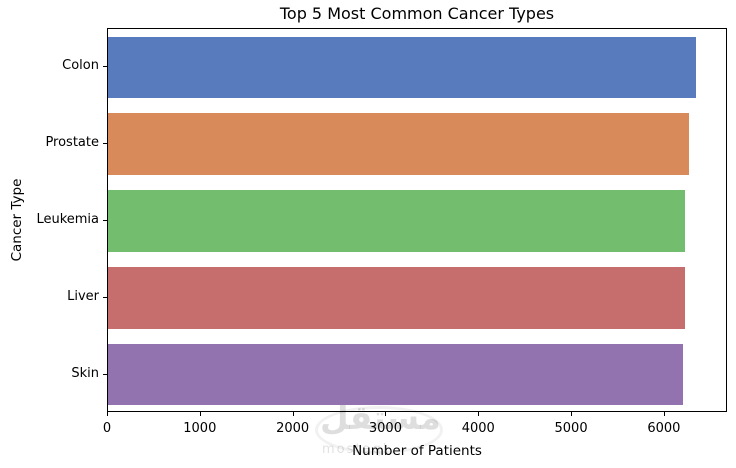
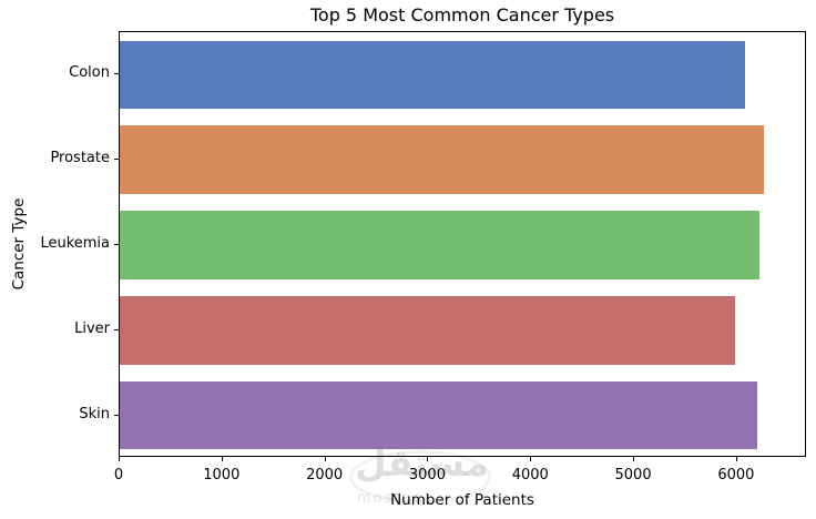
Colon: 6400 -> 6100
Liver: 6200 -> 6000
